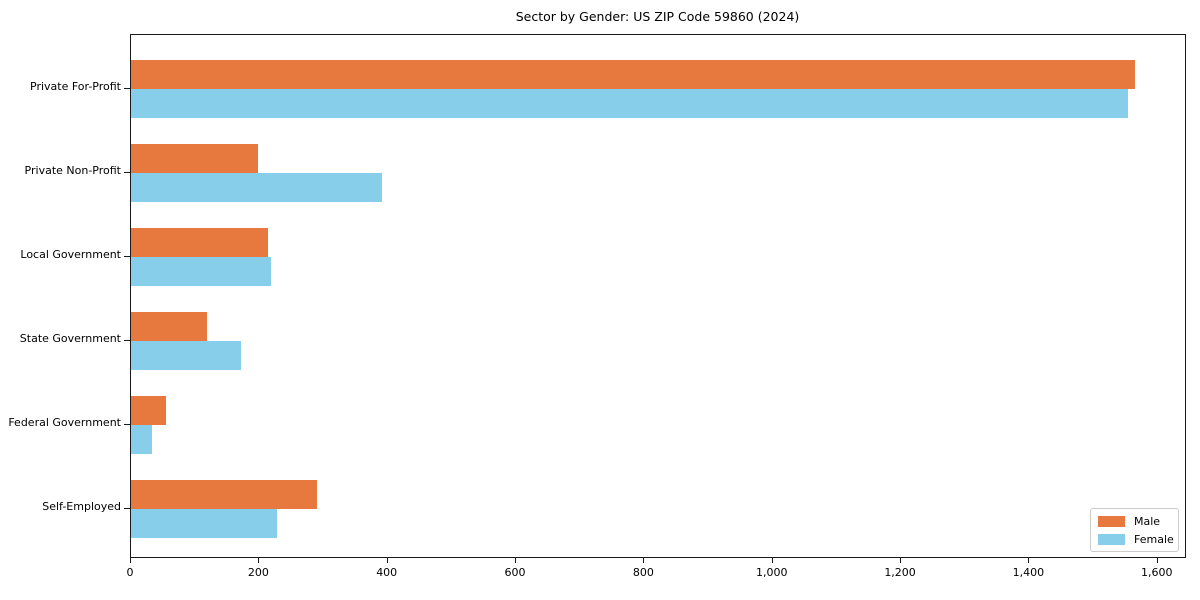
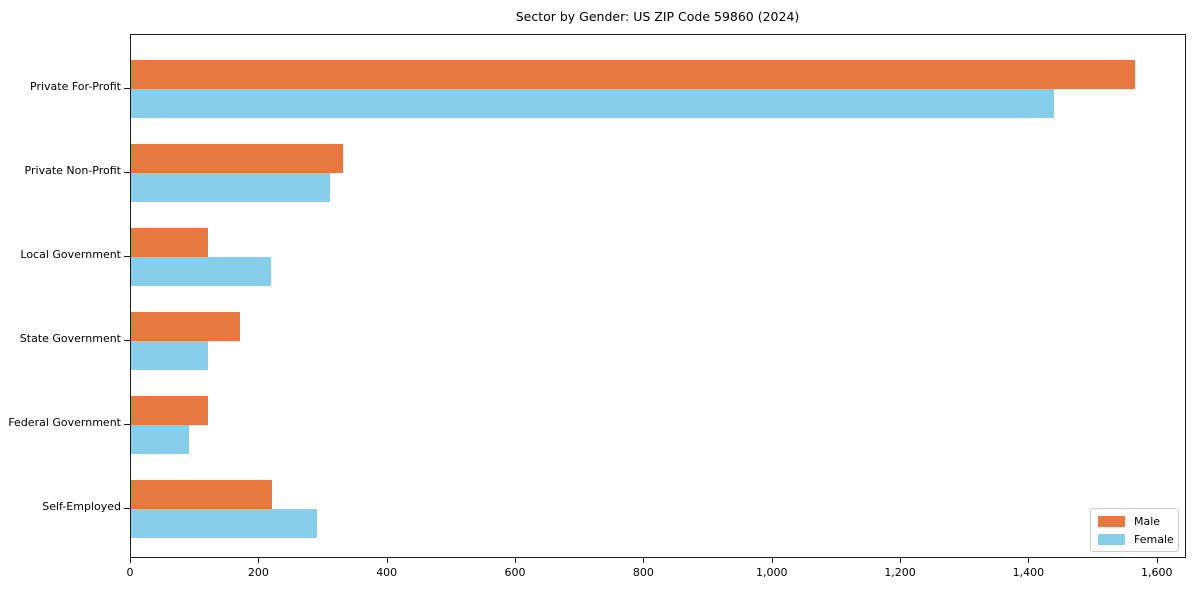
Female/Private For-Profit: 1560 -> 1440
Male/Private Non-Profit: 200 -> 330
Female/Private Non-Profit: 390 -> 310
Male/Local Government: 210 -> 120
Male/State Government: 120 -> 170
Female/State Government: 170 -> 120
Male/Federal Government: 50 -> 120
Female/Federal Government: 30 -> 90
Male/Self-Employed: 290 -> 220
Female/Self-Employed: 230 -> 290
